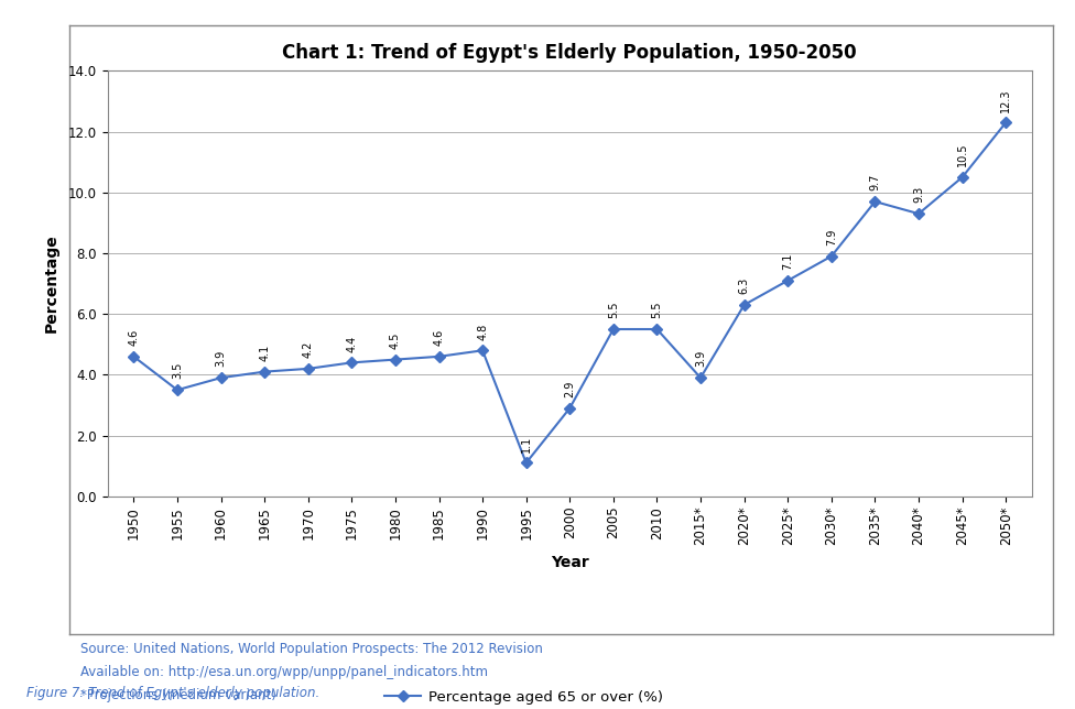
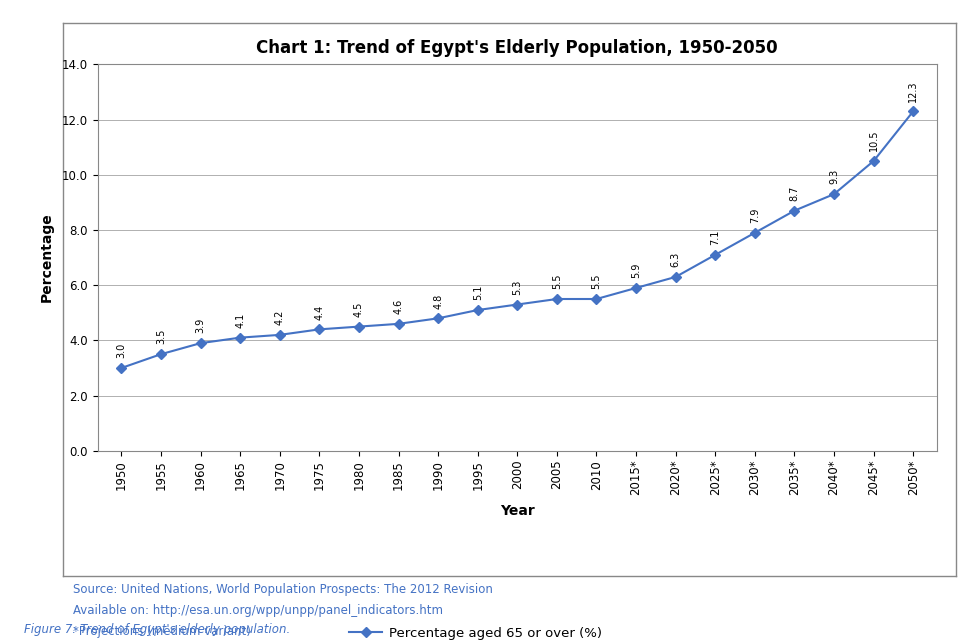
1950: 4.6 -> 3.0
1995: 1.1 -> 5.1
2000: 2.9 -> 5.3
2015*: 3.9 -> 5.9
2035*: 9.7 -> 8.7
